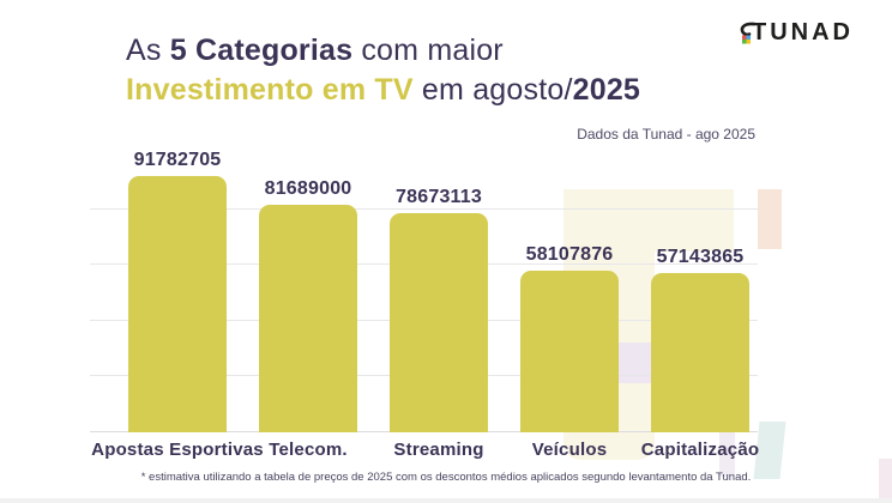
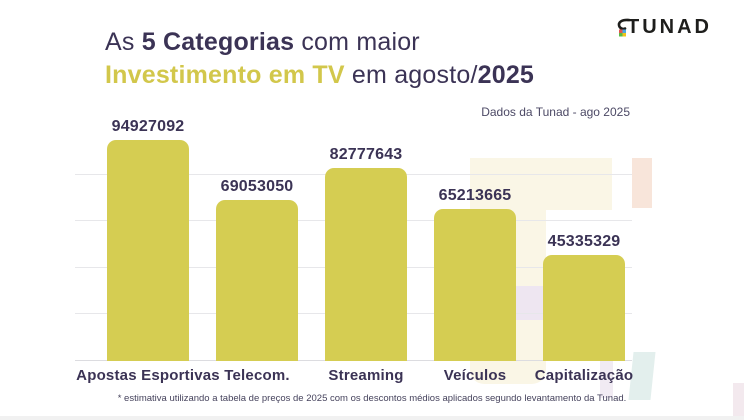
Apostas Esportivas: 91782705 -> 94927092
Telecom.: 81689000 -> 69053050
Streaming: 78673113 -> 82777643
Veículos: 58107876 -> 65213665
Capitalização: 57143865 -> 45335329
